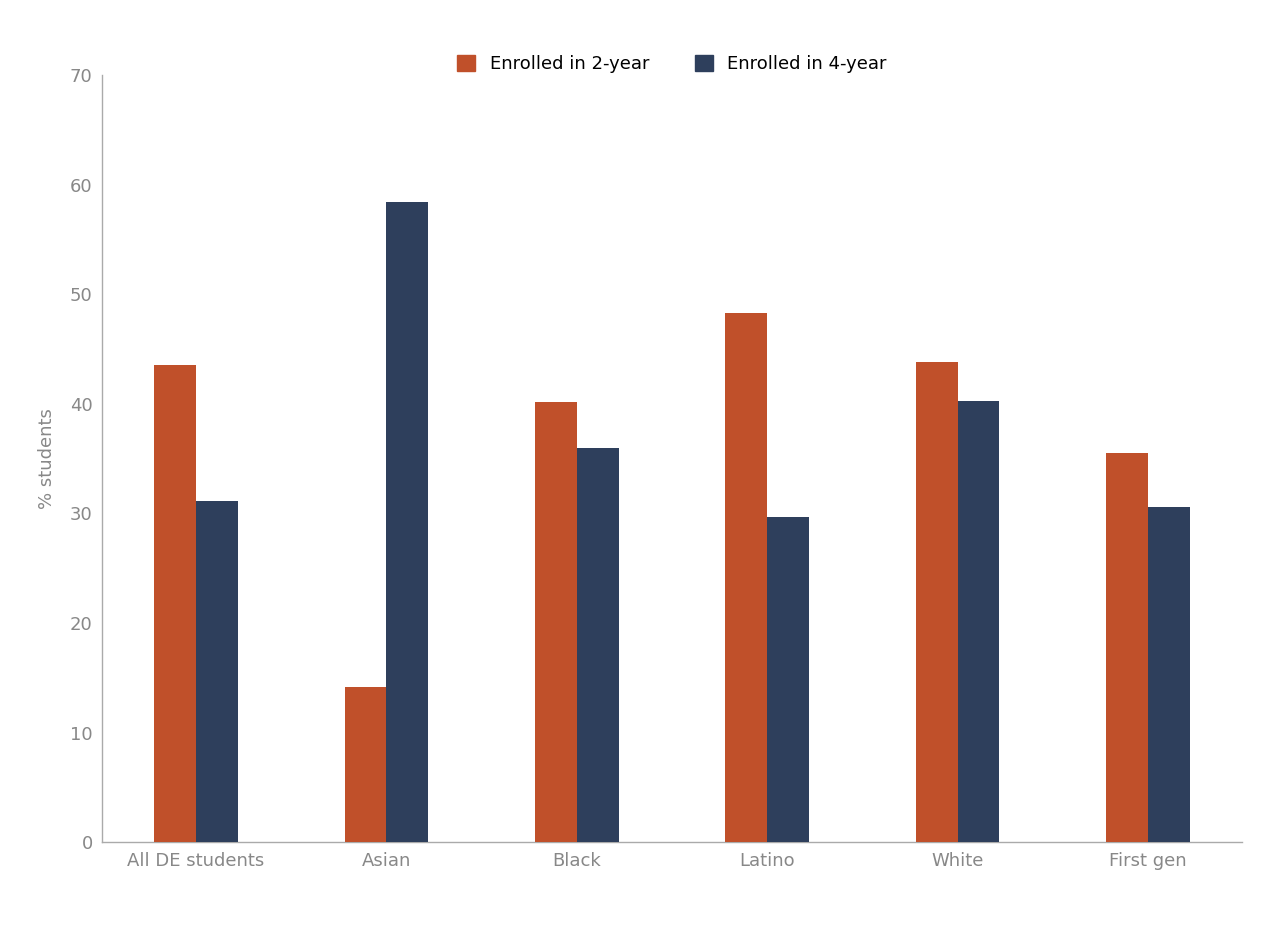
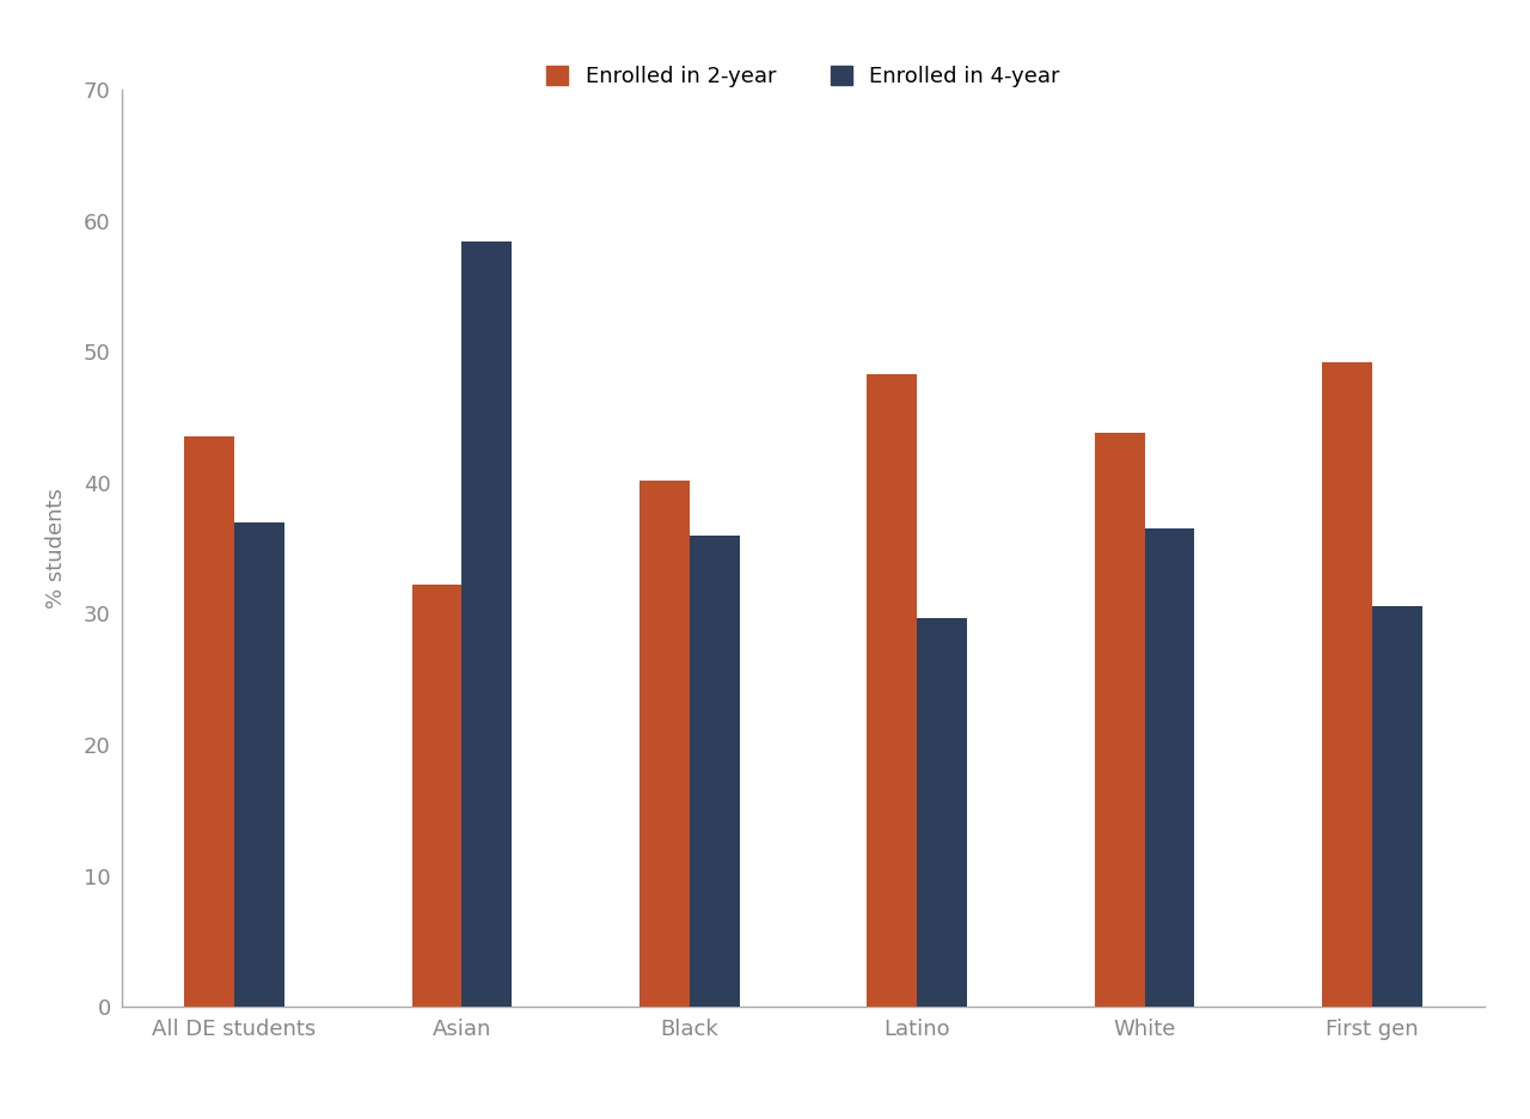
Enrolled in 4-year/All DE students: 31.1 -> 37.0
Enrolled in 2-year/Asian: 14.2 -> 32.2
Enrolled in 4-year/White: 40.3 -> 36.5
Enrolled in 2-year/First gen: 35.5 -> 49.2
